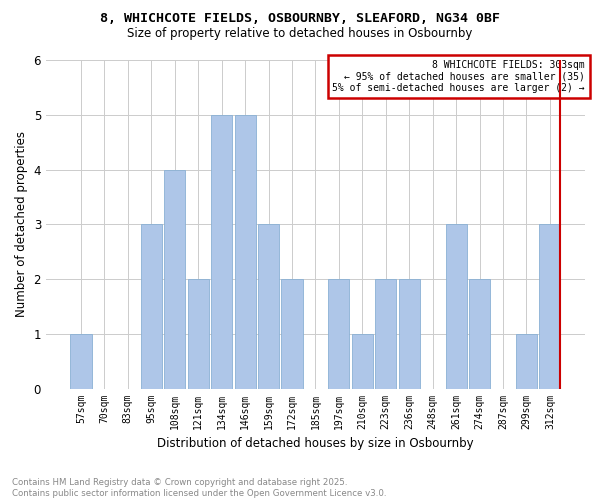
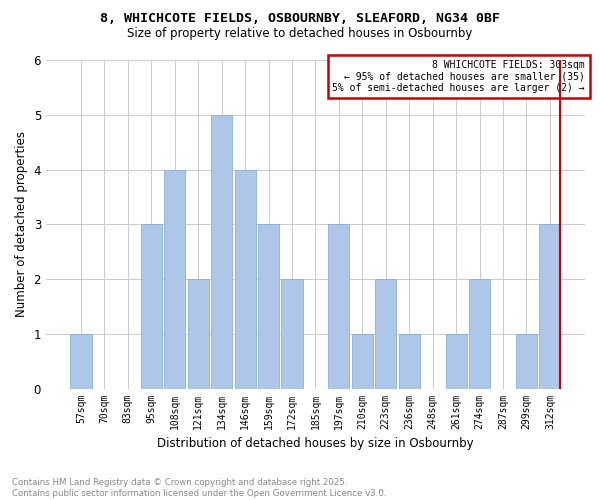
146sqm: 5 -> 4
197sqm: 2 -> 3
236sqm: 2 -> 1
261sqm: 3 -> 1
